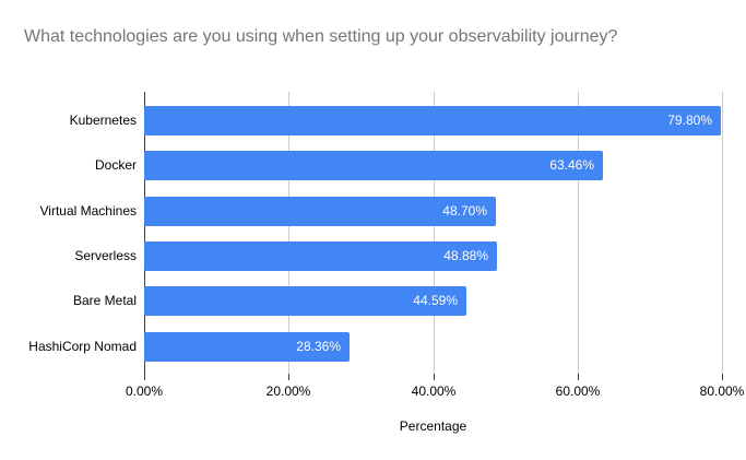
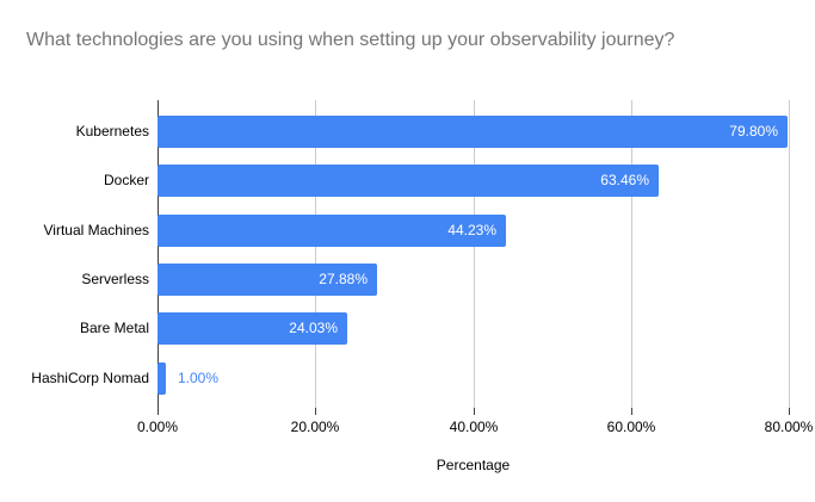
Virtual Machines: 48.70% -> 44.23%
Serverless: 48.88% -> 27.88%
Bare Metal: 44.59% -> 24.03%
HashiCorp Nomad: 28.36% -> 1.00%
